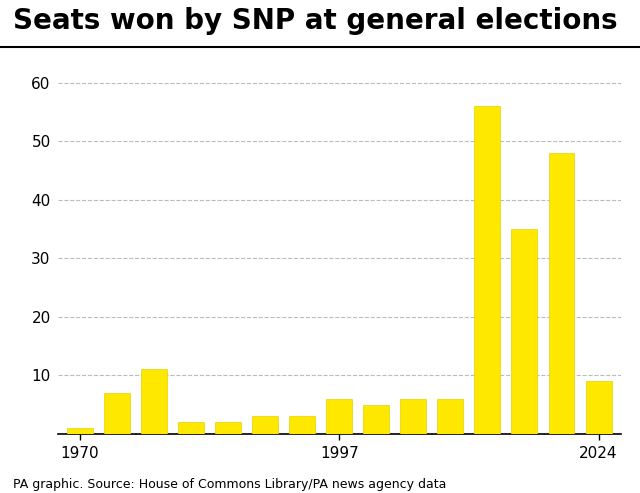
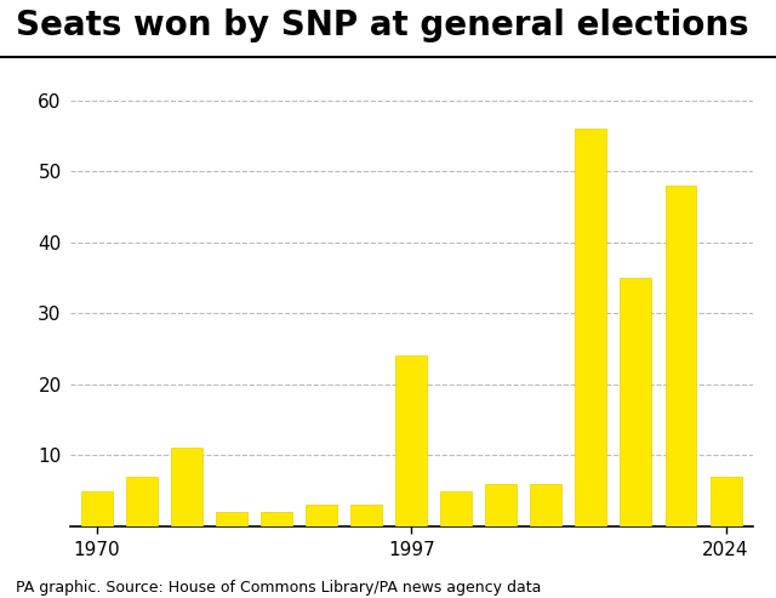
1970: 1 -> 5
1997: 6 -> 24
2024: 9 -> 7
